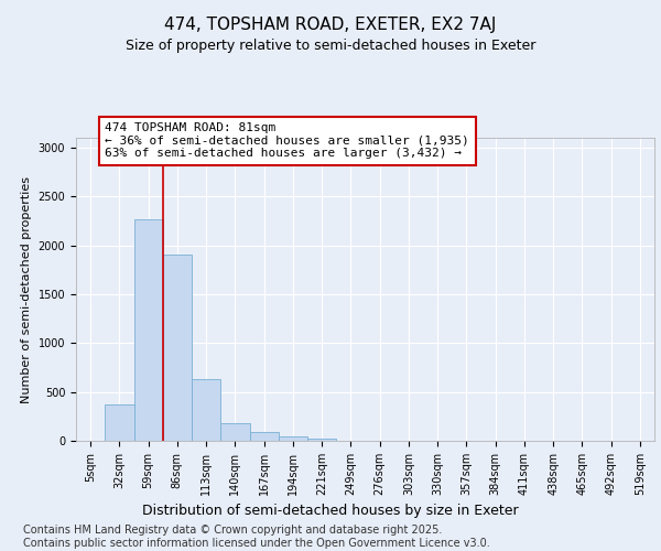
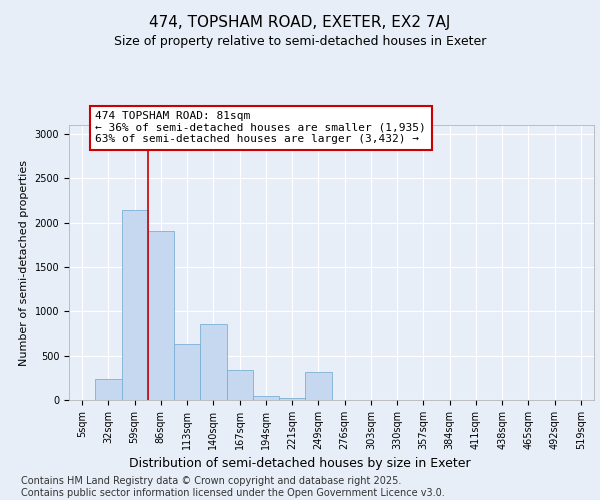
32sqm: 370 -> 240
59sqm: 2270 -> 2140
140sqm: 180 -> 860
167sqm: 100 -> 340
249sqm: 0 -> 320
